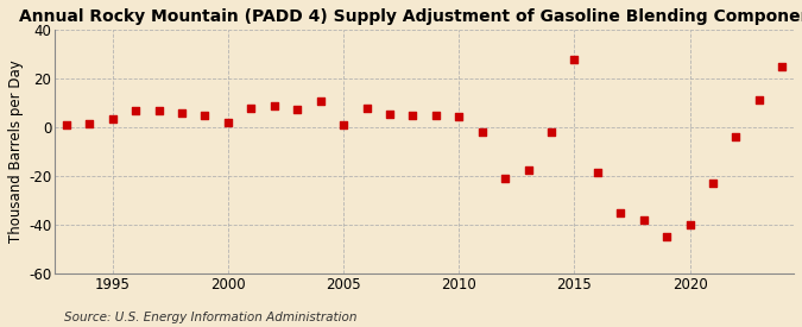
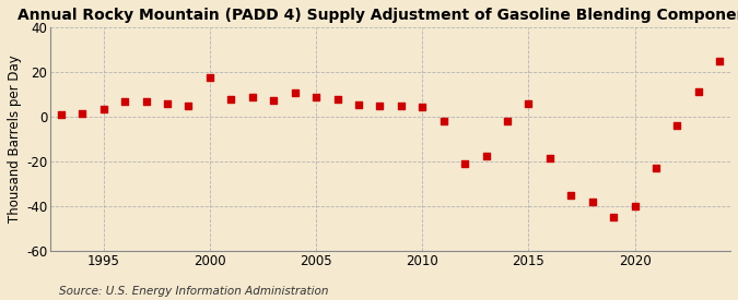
2000: 2.0 -> 17.5
2005: 1.0 -> 9.0
2015: 28.0 -> 6.0
